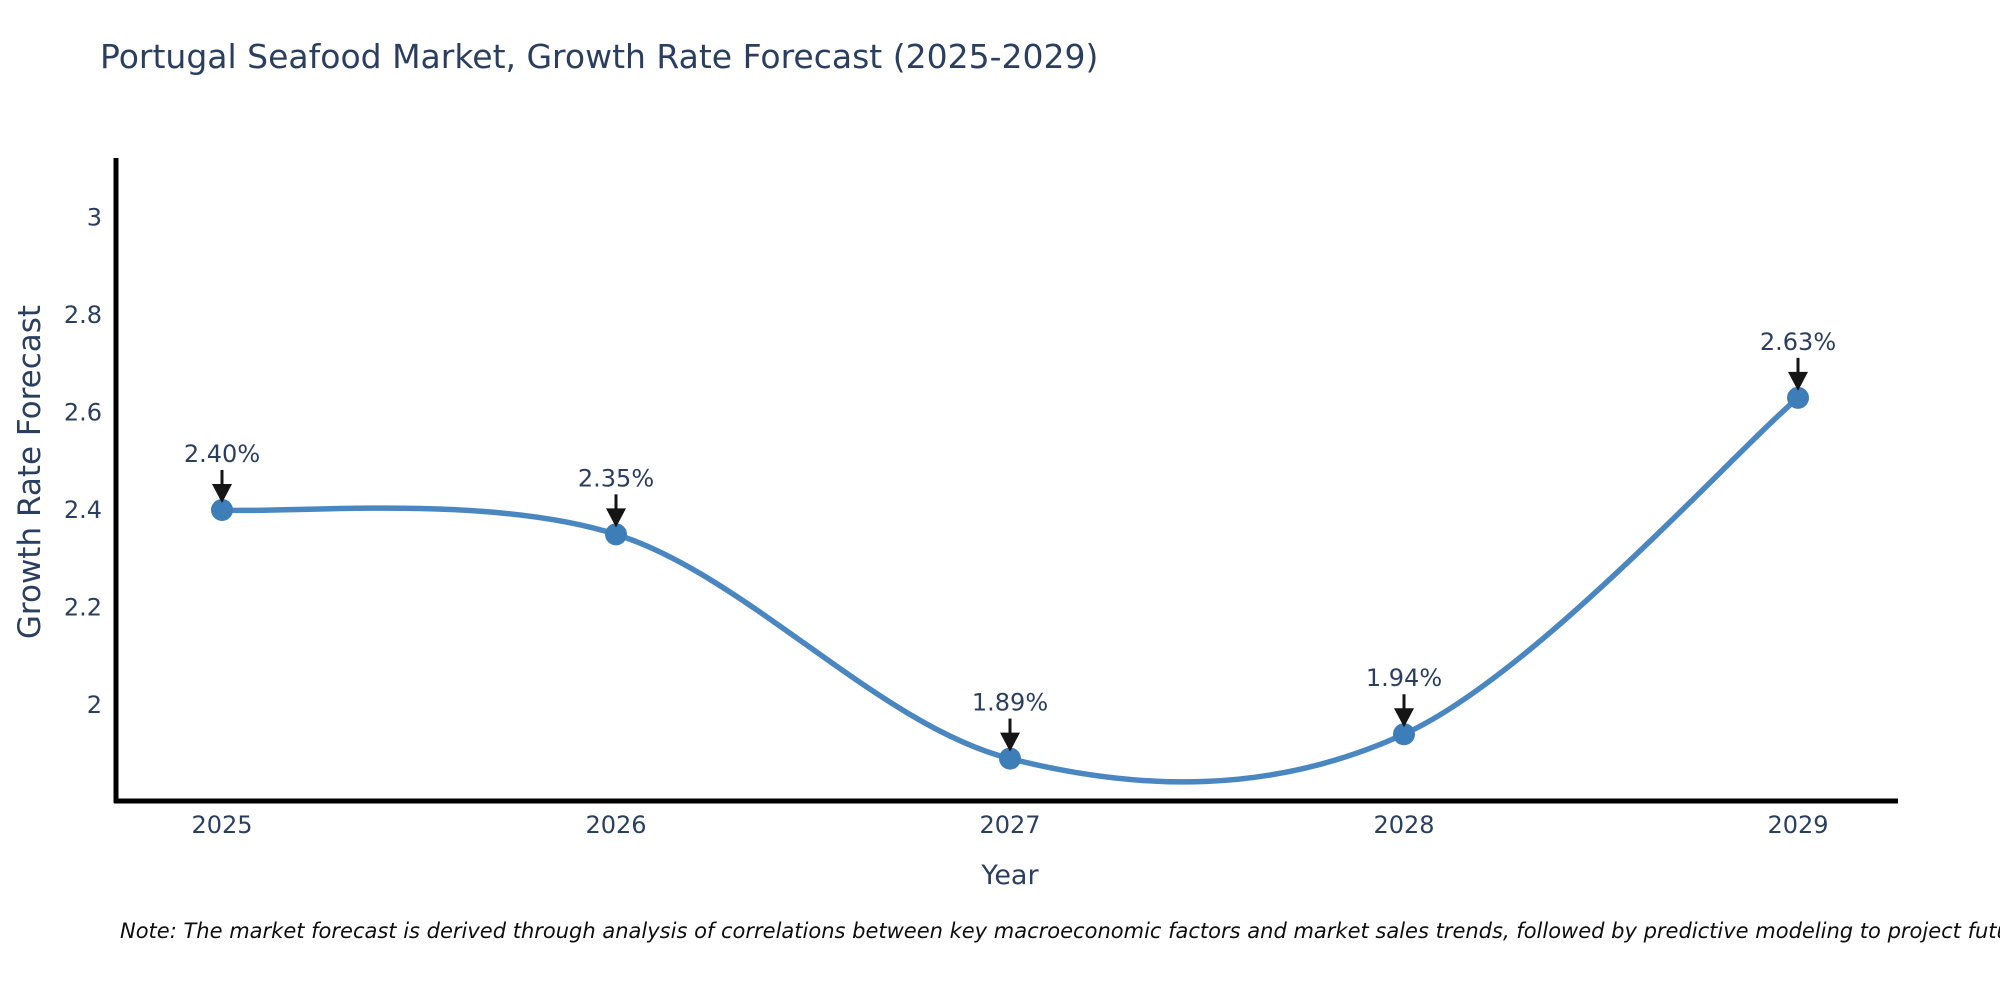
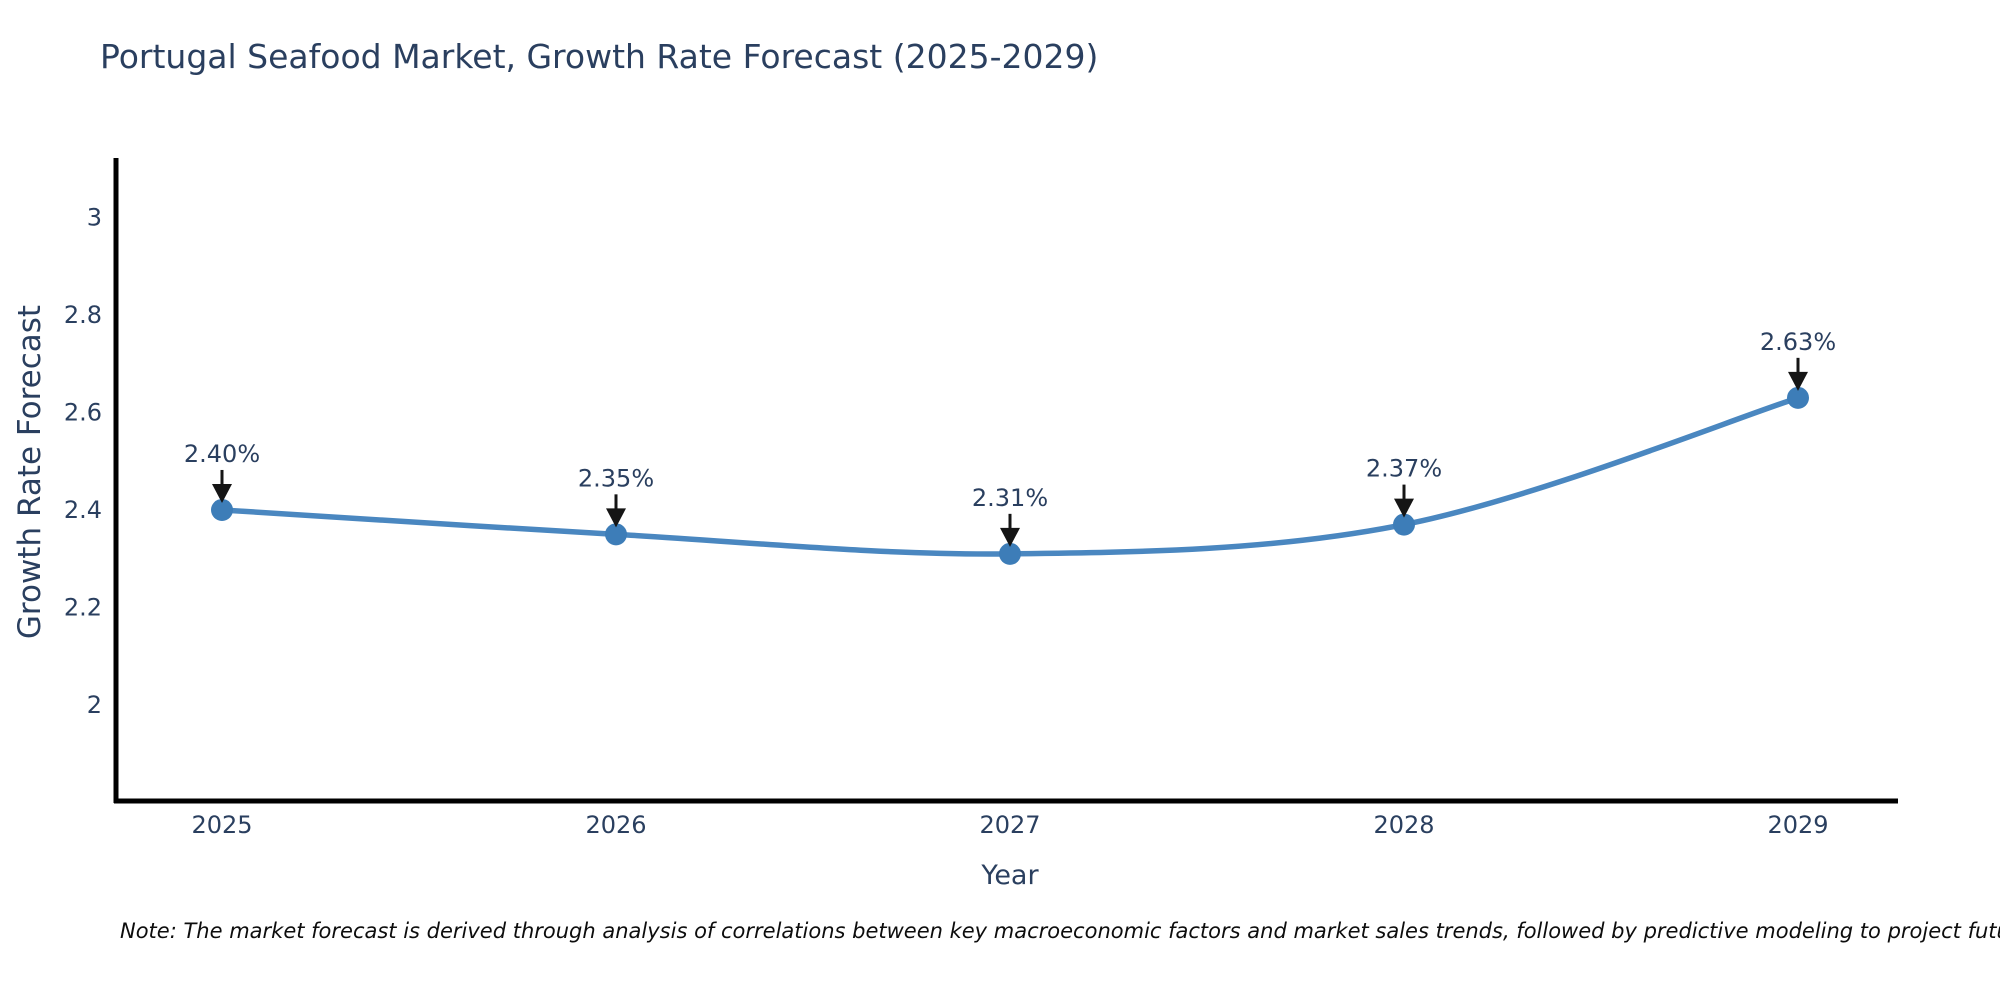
2027: 1.89% -> 2.31%
2028: 1.94% -> 2.37%
